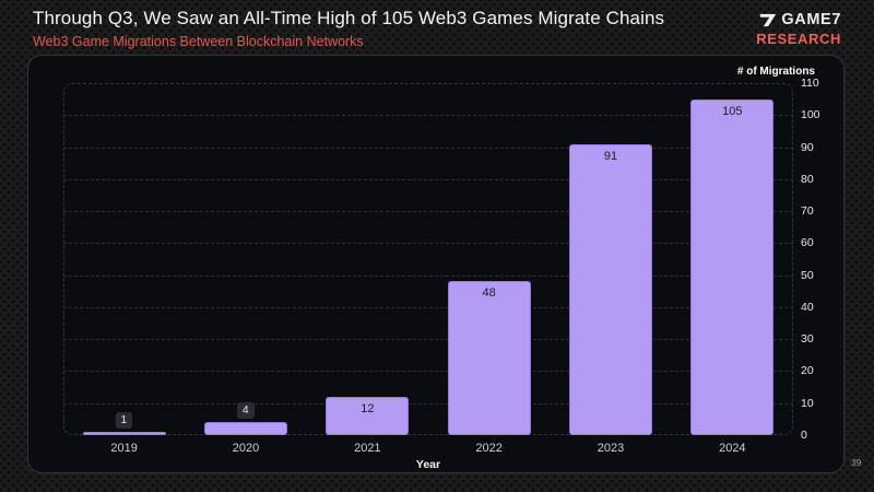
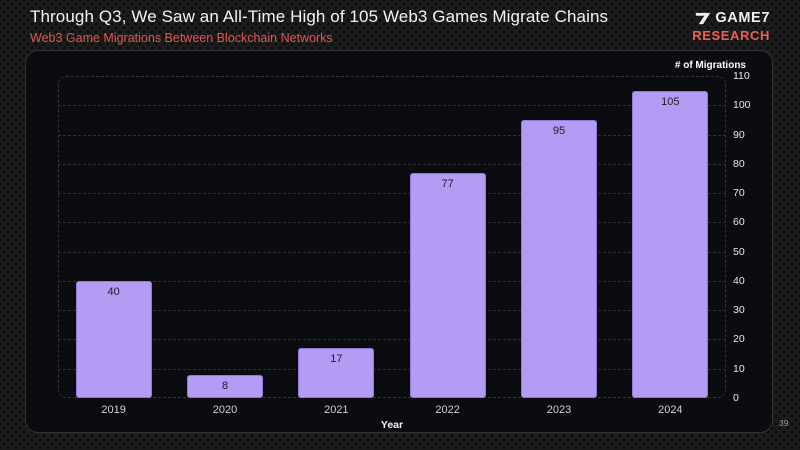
2019: 1 -> 40
2020: 4 -> 8
2021: 12 -> 17
2022: 48 -> 77
2023: 91 -> 95
